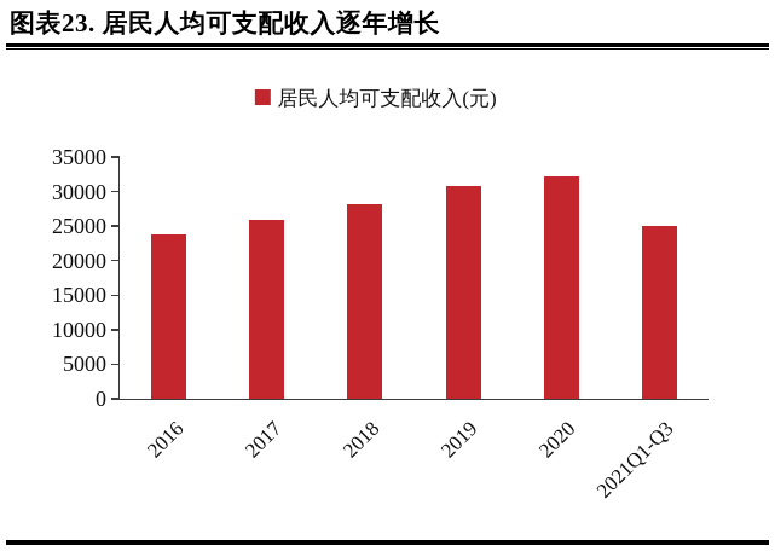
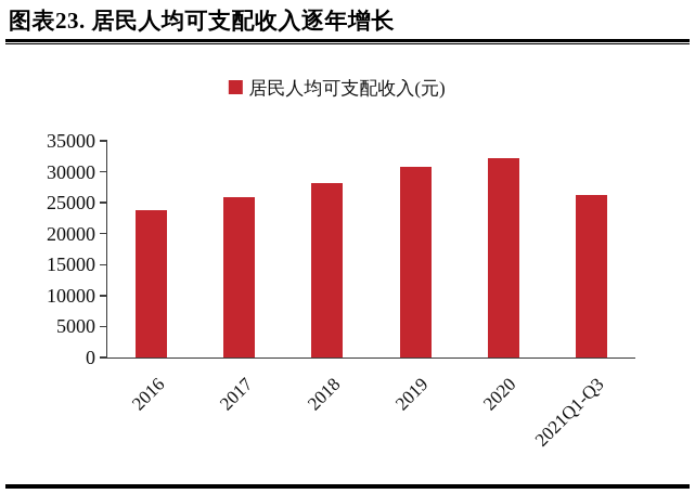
2021Q1-Q3: 25000 -> 26000
